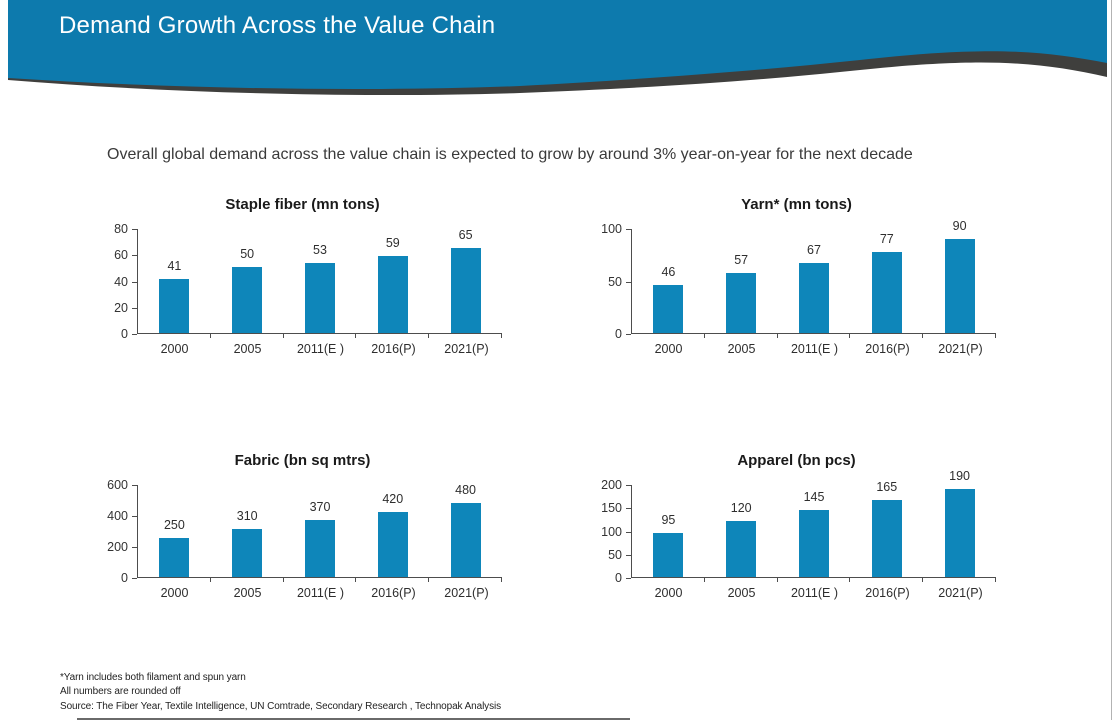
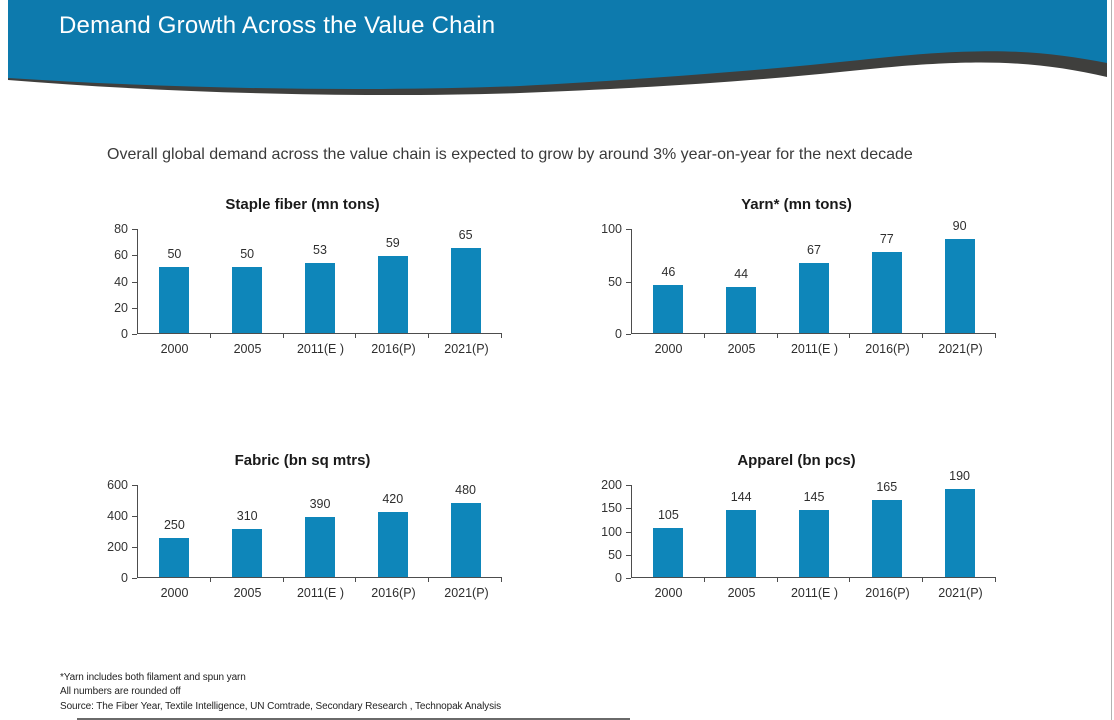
Staple fiber (mn tons)/2000: 41 -> 50
Yarn* (mn tons)/2005: 57 -> 44
Fabric (bn sq mtrs)/2011(E ): 370 -> 390
Apparel (bn pcs)/2000: 95 -> 105
Apparel (bn pcs)/2005: 120 -> 144
